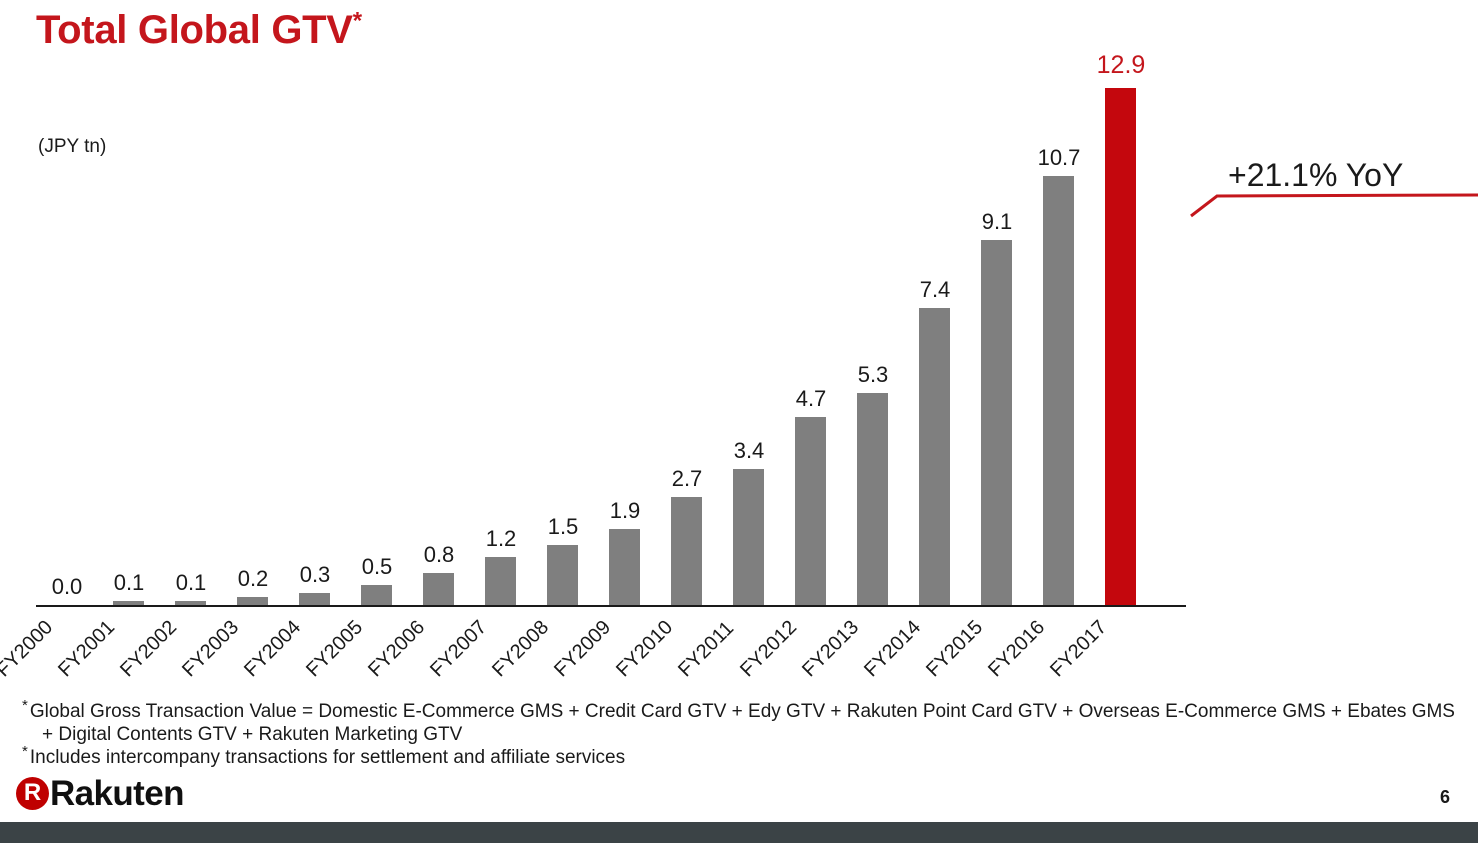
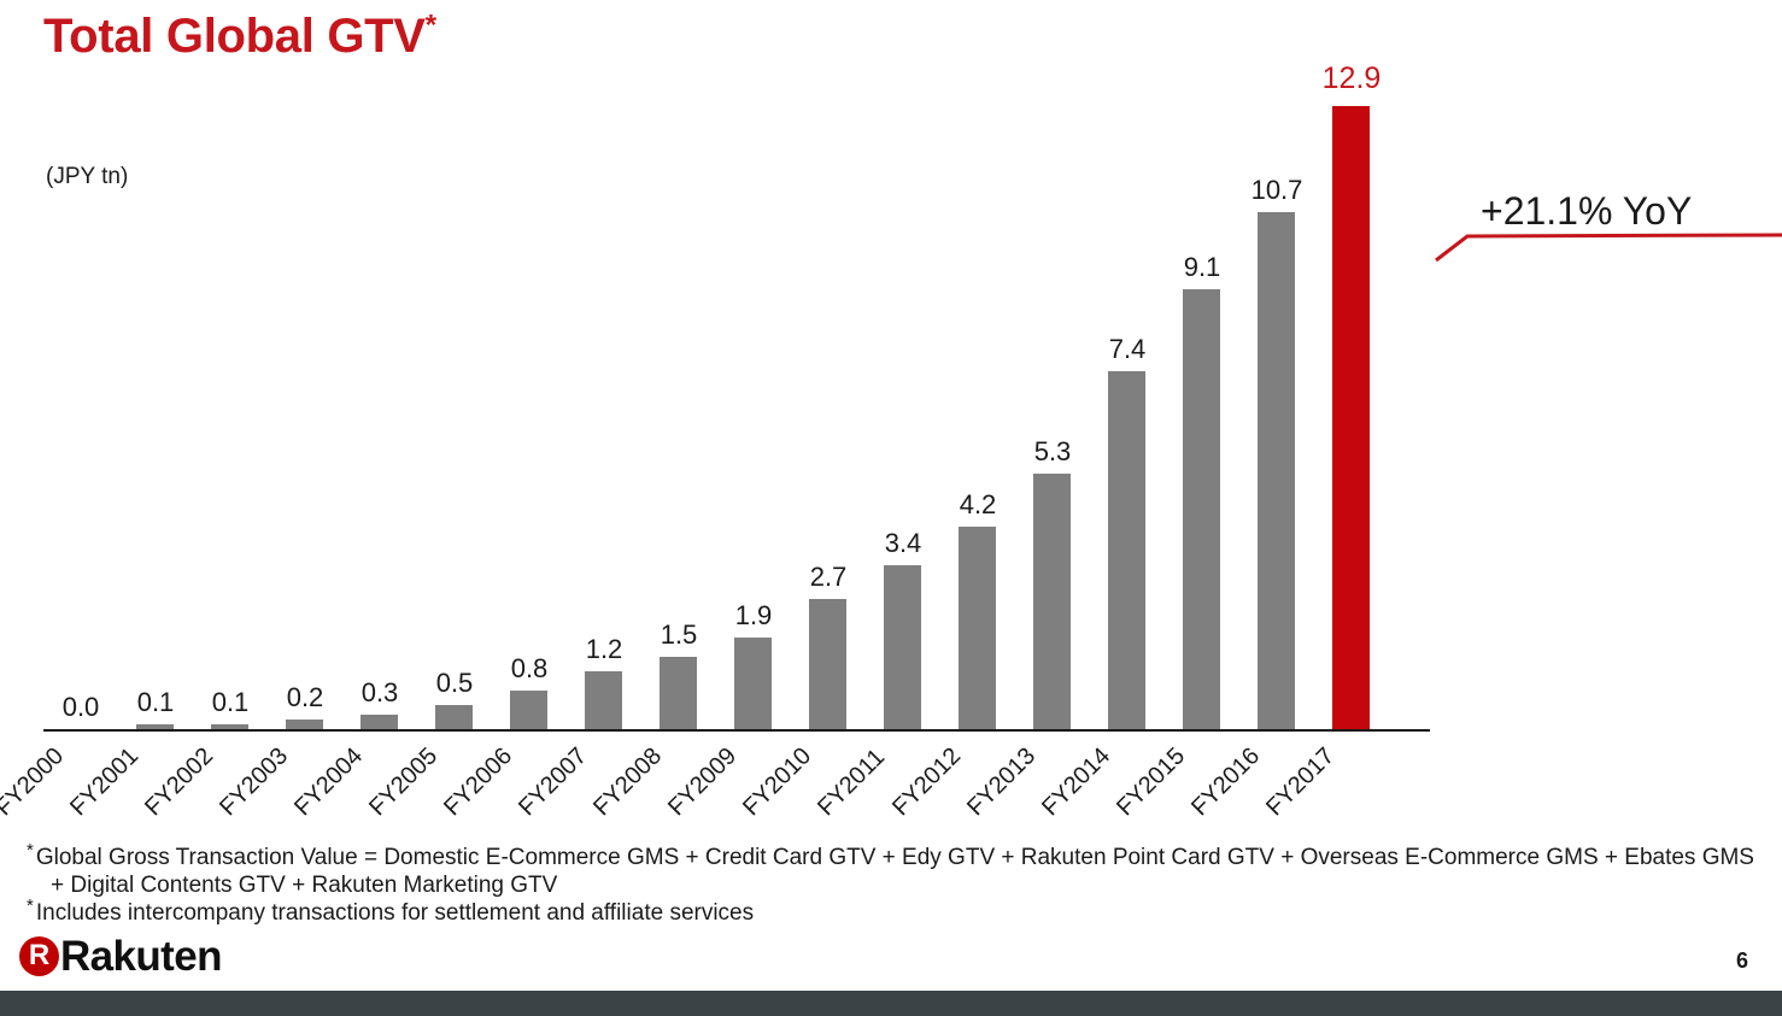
FY2012: 4.7 -> 4.2
